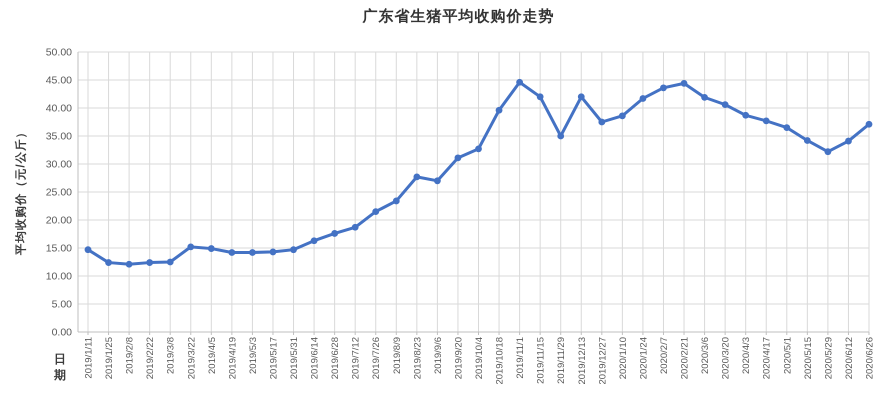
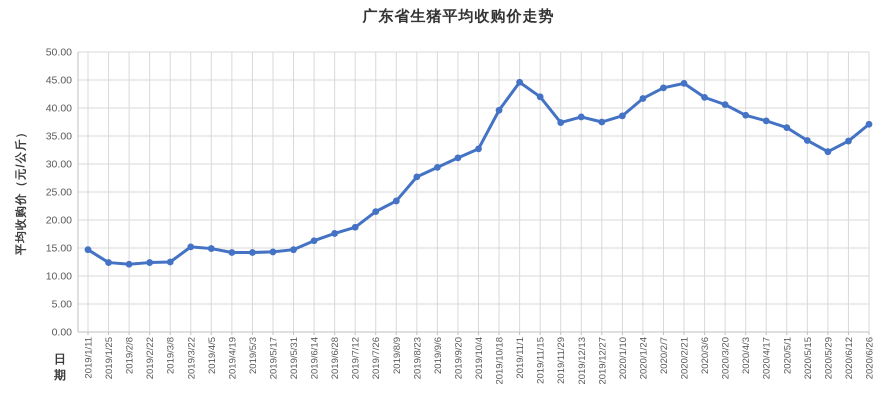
2019/9/6: 27 -> 29
2019/11/29: 35 -> 37
2019/12/13: 42 -> 38
